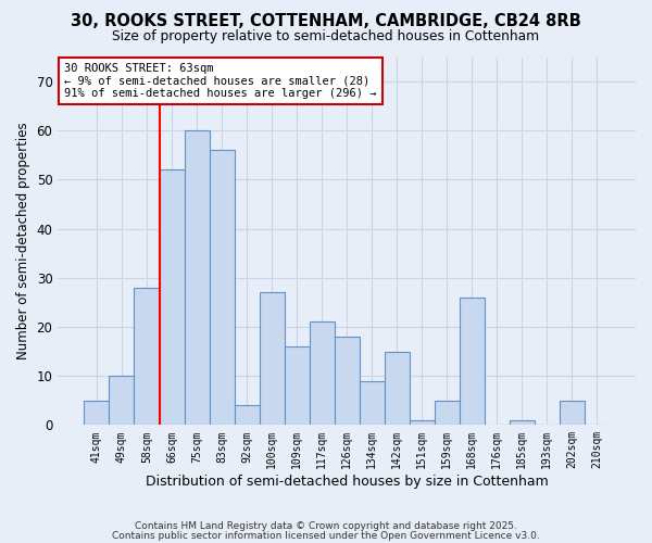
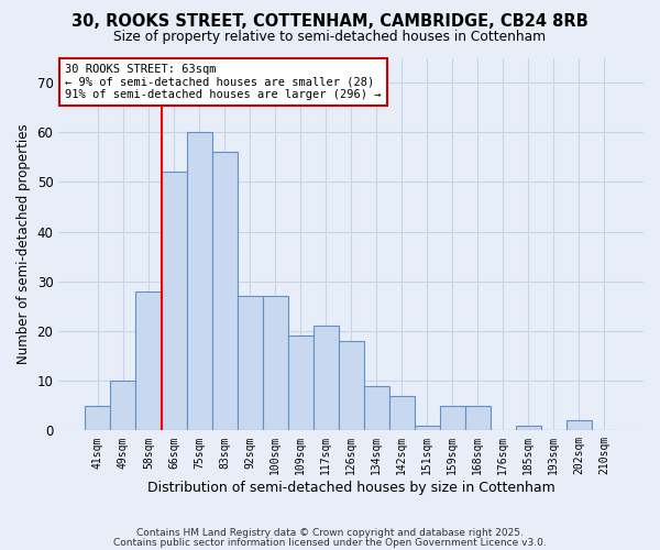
92sqm: 4 -> 27
109sqm: 16 -> 19
142sqm: 15 -> 7
168sqm: 26 -> 5
202sqm: 5 -> 2
